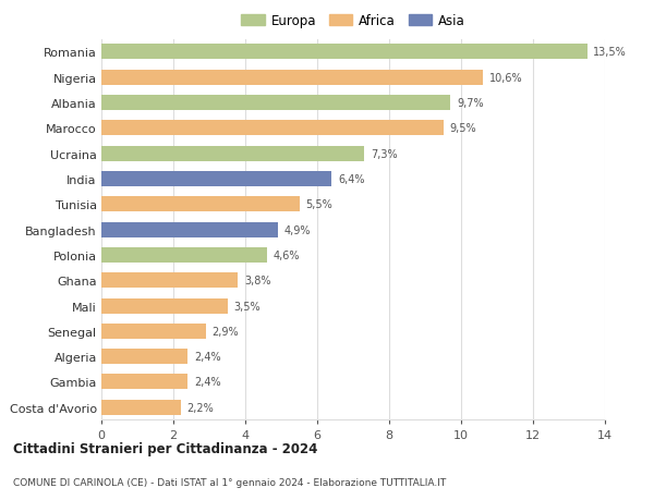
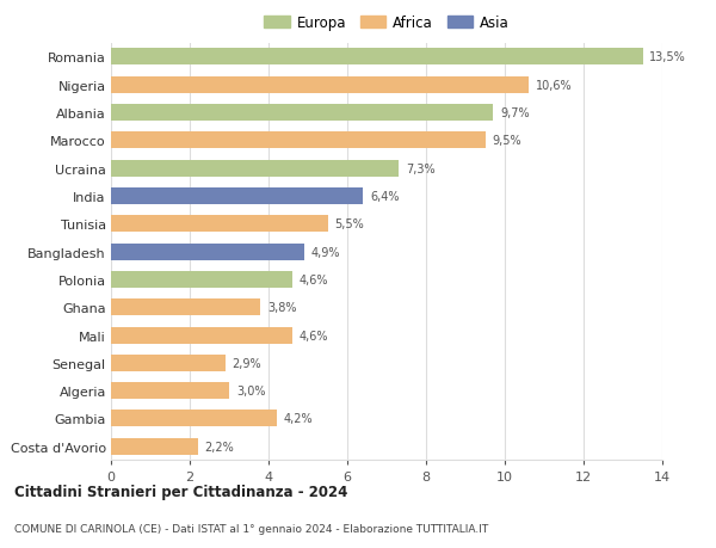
Mali: 3,5% -> 4,6%
Algeria: 2,4% -> 3,0%
Gambia: 2,4% -> 4,2%
